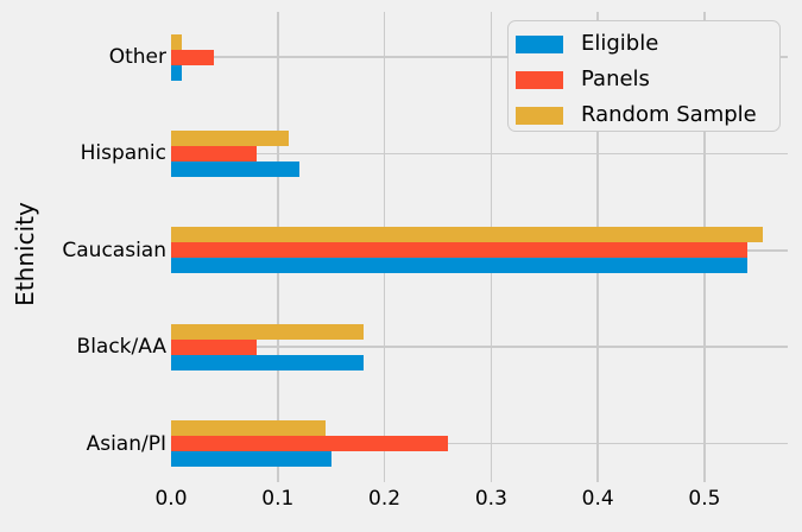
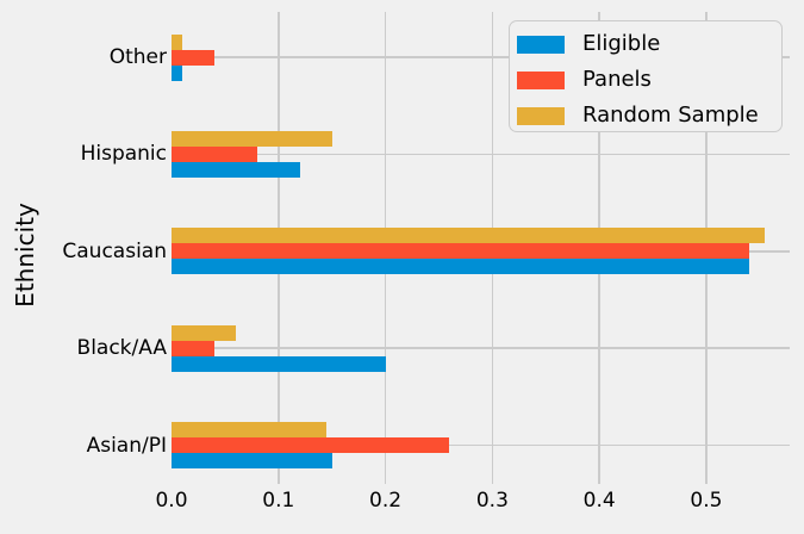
Random Sample/Hispanic: 0.11 -> 0.15
Eligible/Black/AA: 0.18 -> 0.20
Panels/Black/AA: 0.08 -> 0.04
Random Sample/Black/AA: 0.18 -> 0.06
